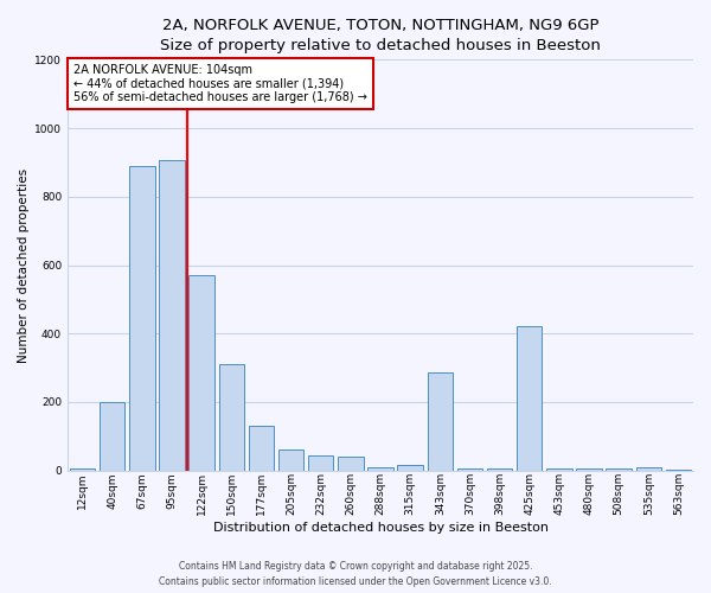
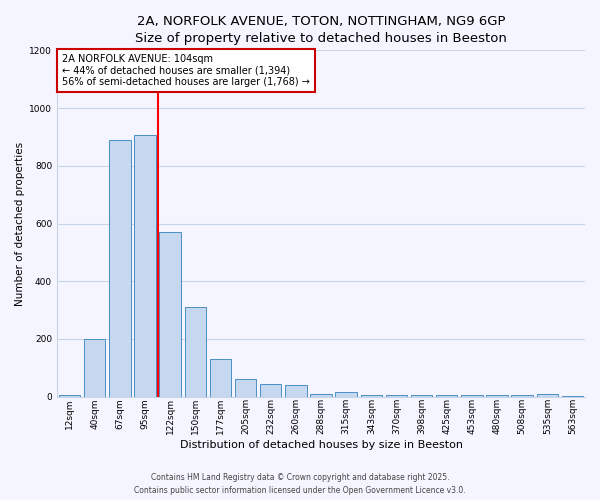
343sqm: 285 -> 5
425sqm: 420 -> 5
